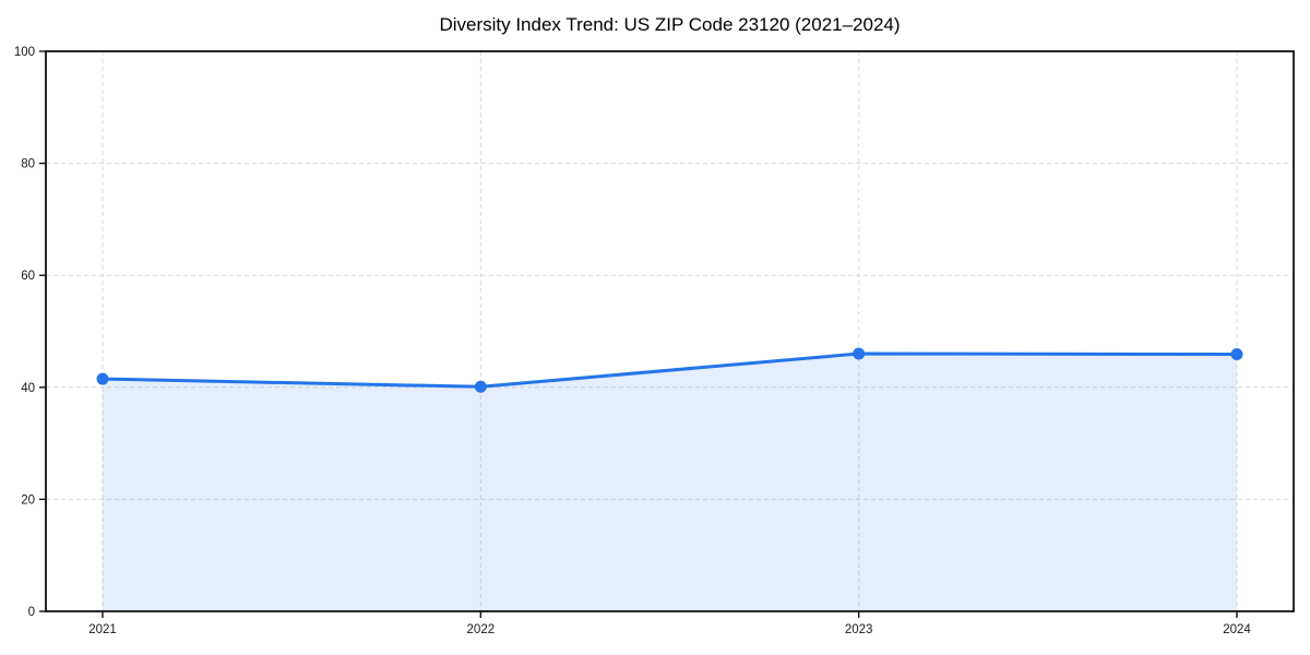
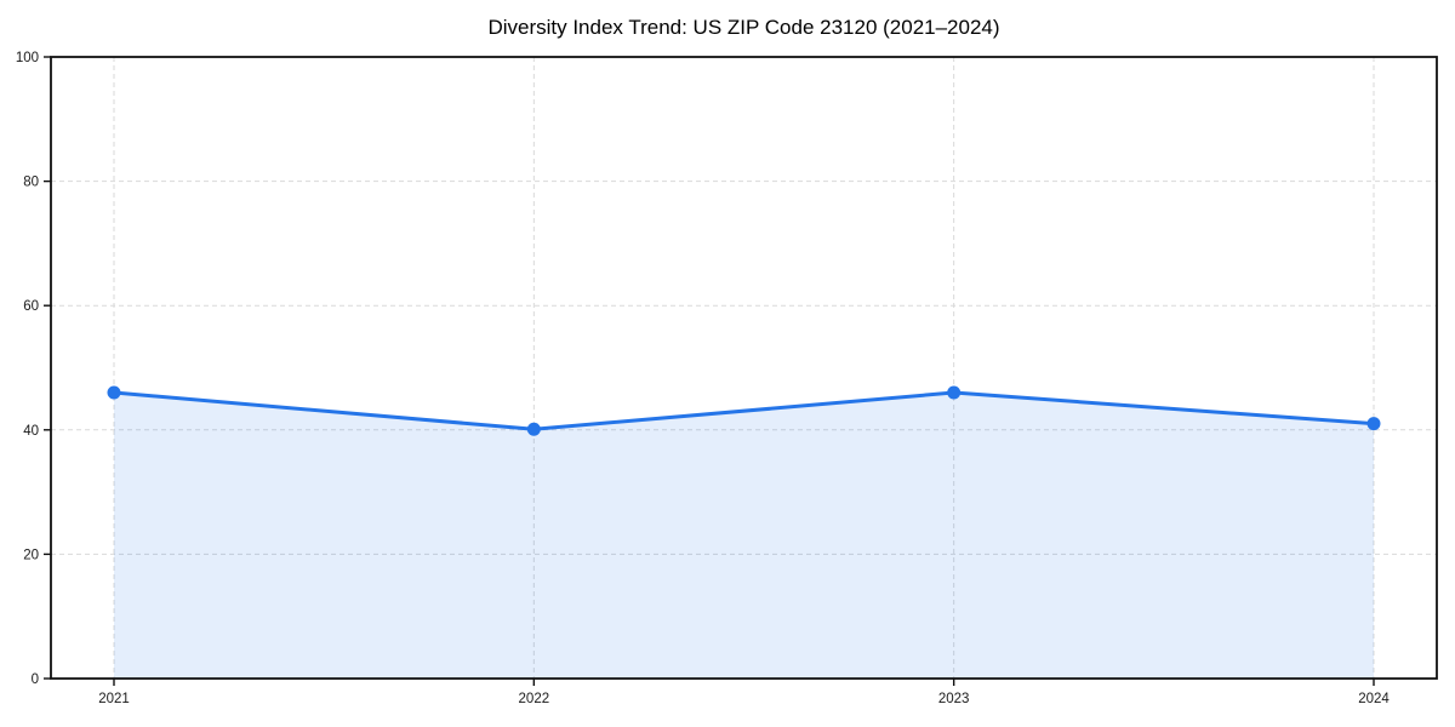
2021: 42 -> 46
2024: 46 -> 41
